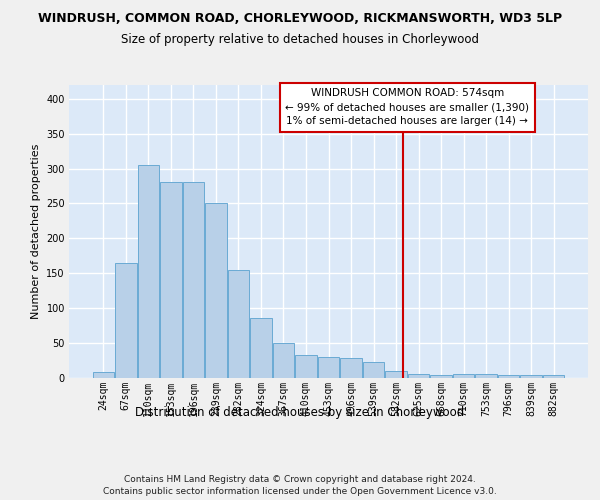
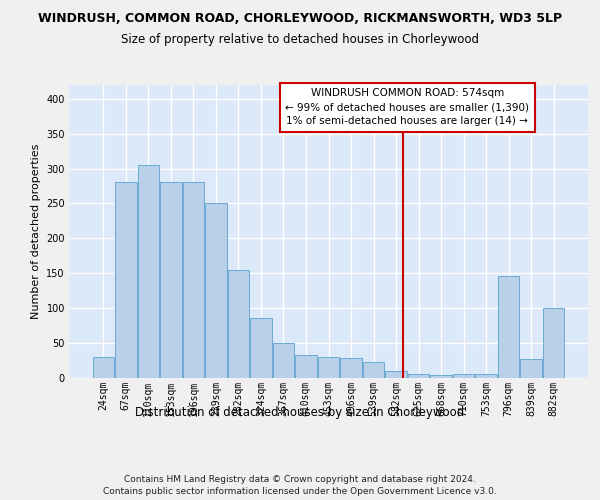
24sqm: 8 -> 30
67sqm: 165 -> 280
796sqm: 3 -> 146
839sqm: 3 -> 26
882sqm: 3 -> 100
